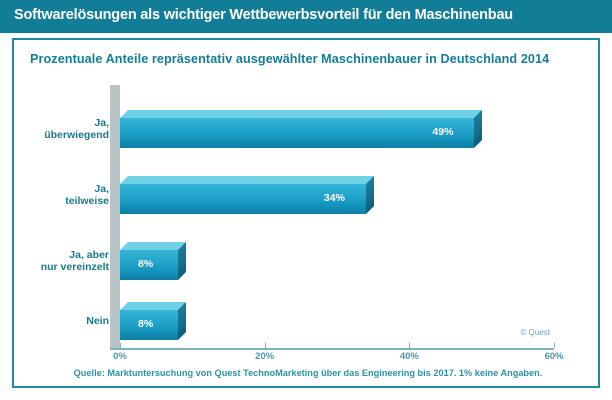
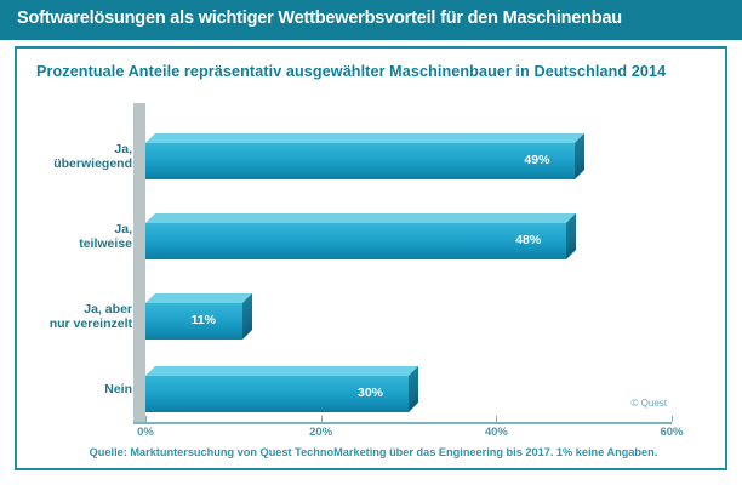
Ja, teilweise: 34% -> 48%
Ja, aber nur vereinzelt: 8% -> 11%
Nein: 8% -> 30%
